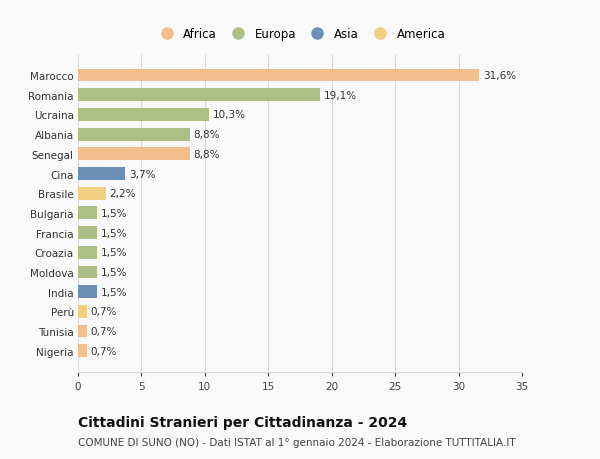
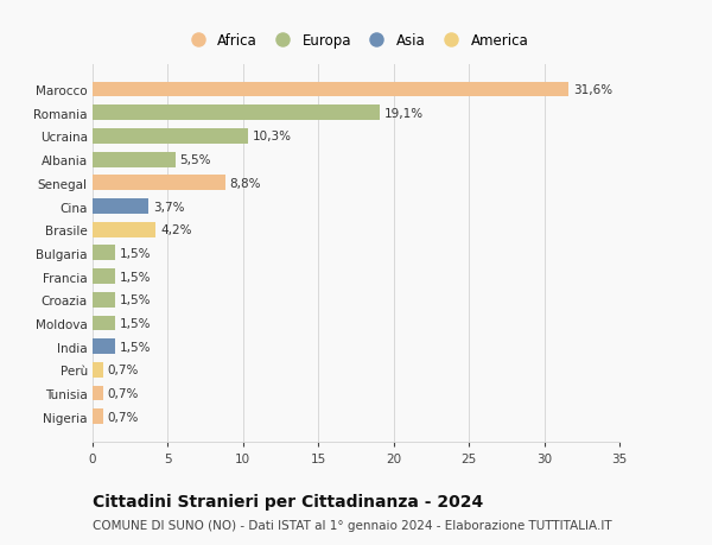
Albania: 8,8% -> 5,5%
Brasile: 2,2% -> 4,2%
